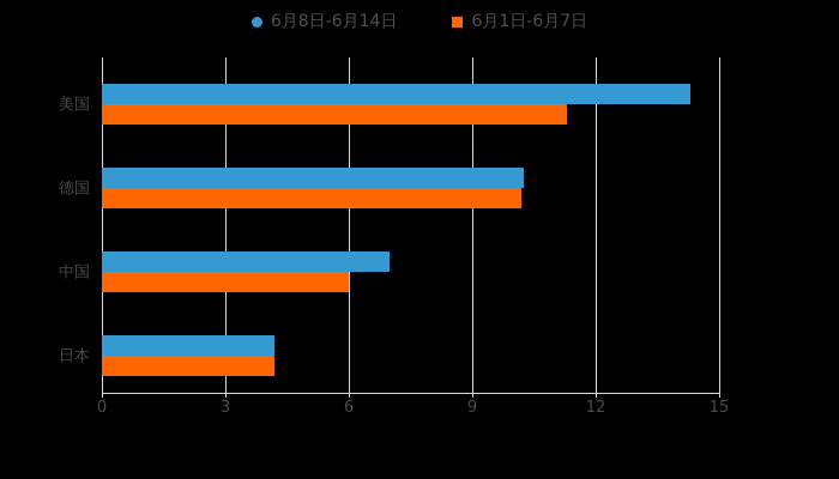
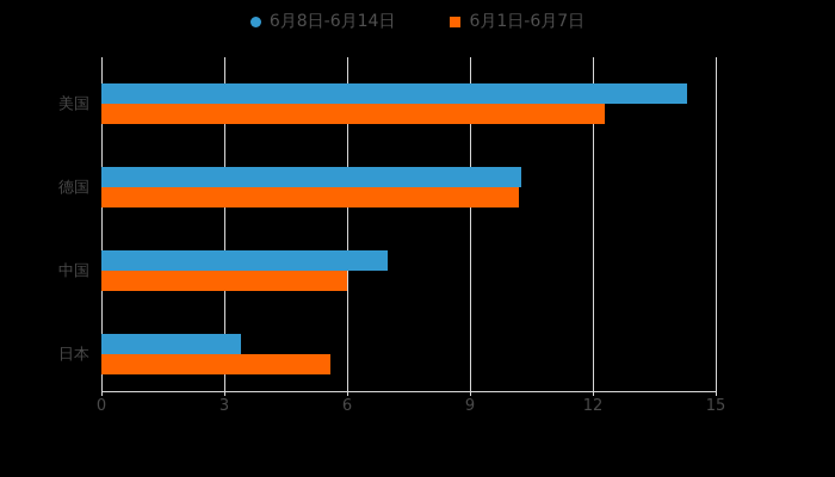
6月1日-6月7日/美国: 11.3 -> 12.3
6月8日-6月14日/日本: 4.2 -> 3.4
6月1日-6月7日/日本: 4.2 -> 5.6
